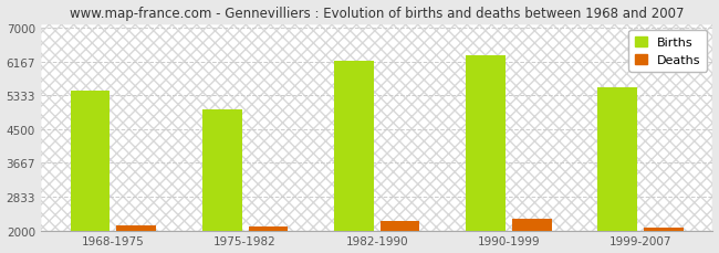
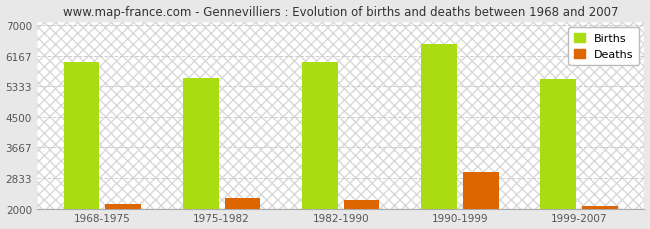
Births/1968-1975: 5450 -> 6000
Births/1975-1982: 5000 -> 5550
Deaths/1975-1982: 2090 -> 2300
Births/1982-1990: 6180 -> 6000
Births/1990-1999: 6310 -> 6500
Deaths/1990-1999: 2300 -> 3000
